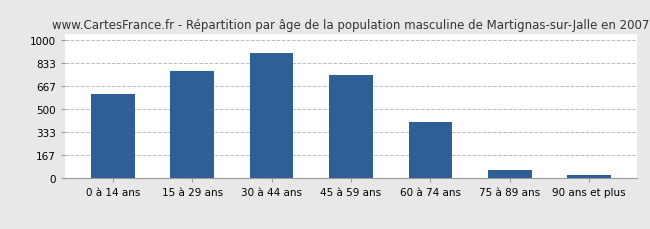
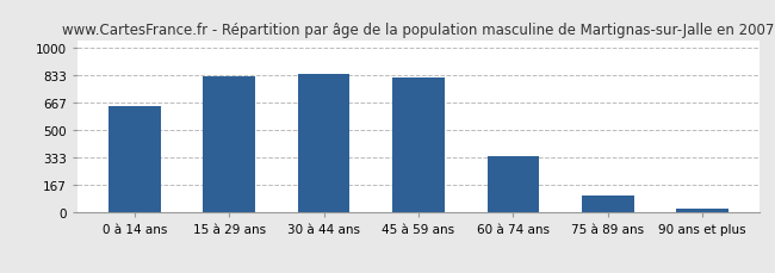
0 à 14 ans: 610 -> 650
15 à 29 ans: 780 -> 830
30 à 44 ans: 910 -> 840
45 à 59 ans: 750 -> 820
60 à 74 ans: 410 -> 340
75 à 89 ans: 60 -> 100
